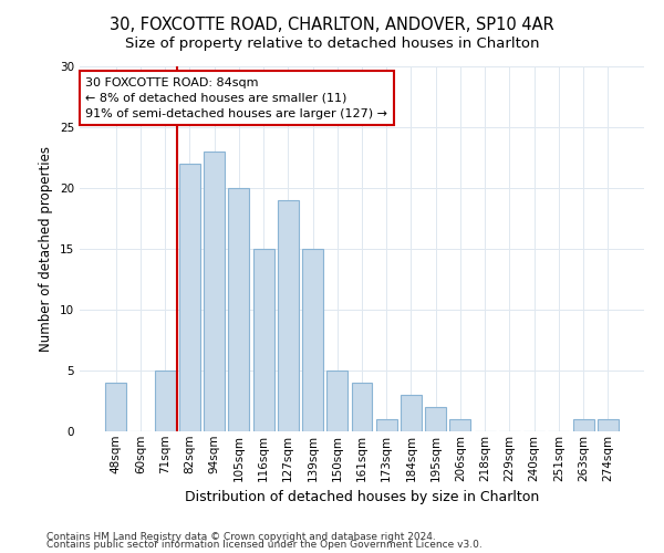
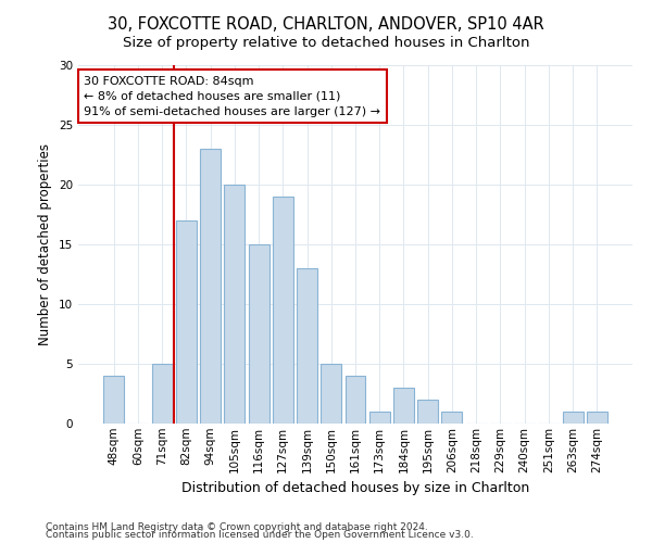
82sqm: 22 -> 17
139sqm: 15 -> 13
